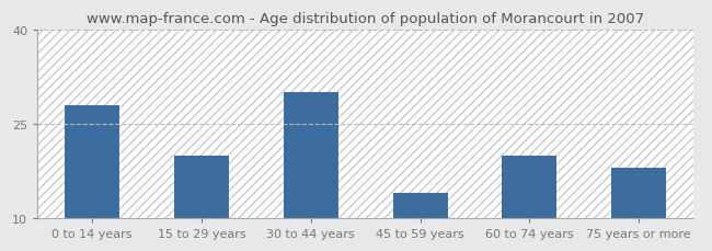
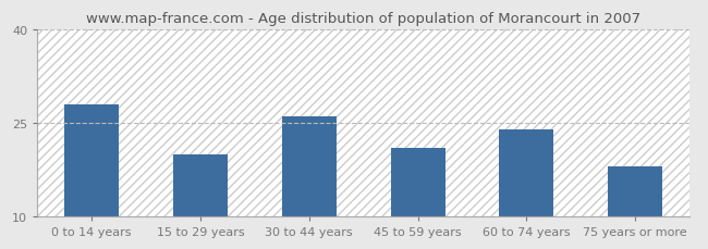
30 to 44 years: 30 -> 26
45 to 59 years: 14 -> 21
60 to 74 years: 20 -> 24
